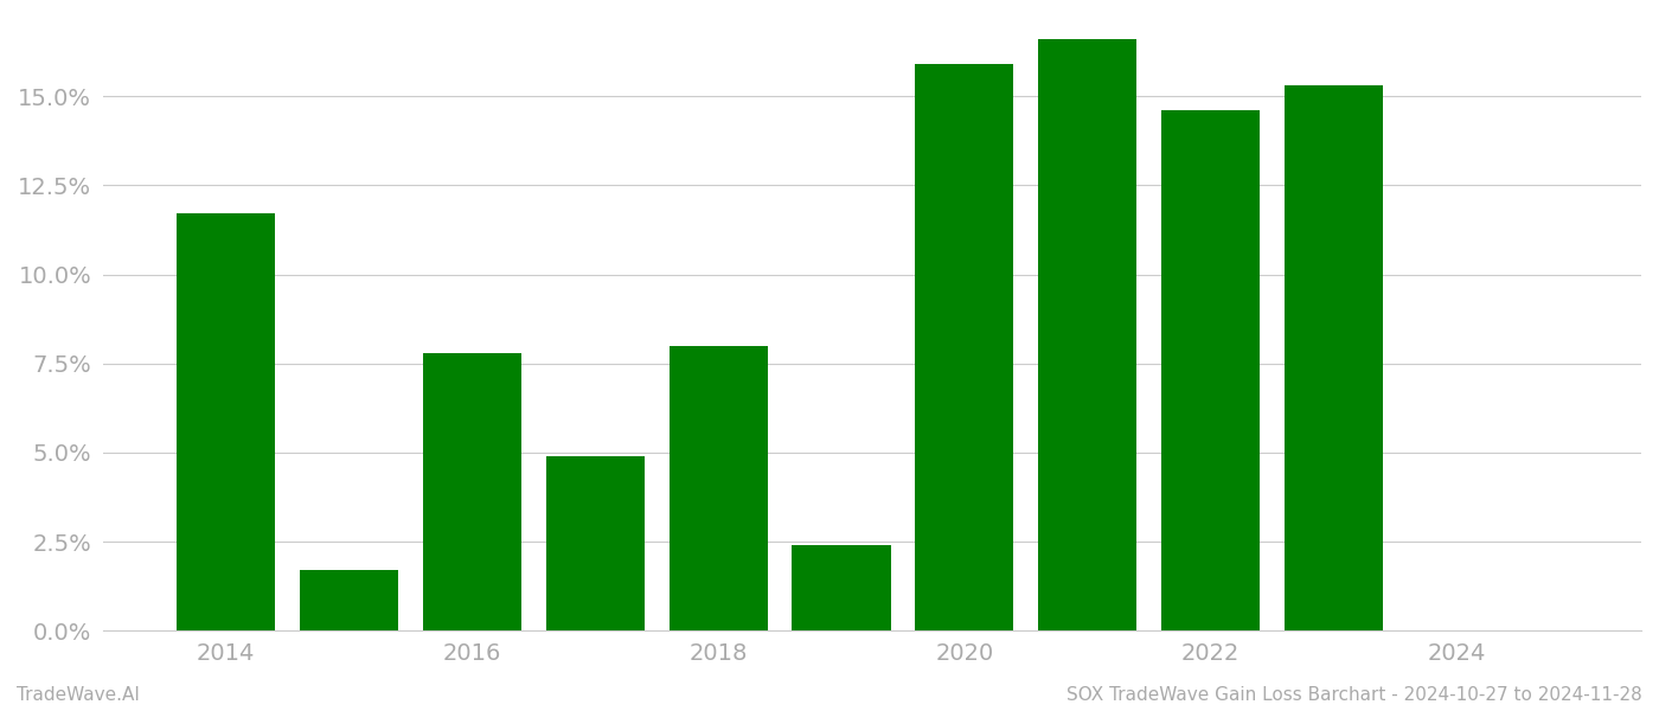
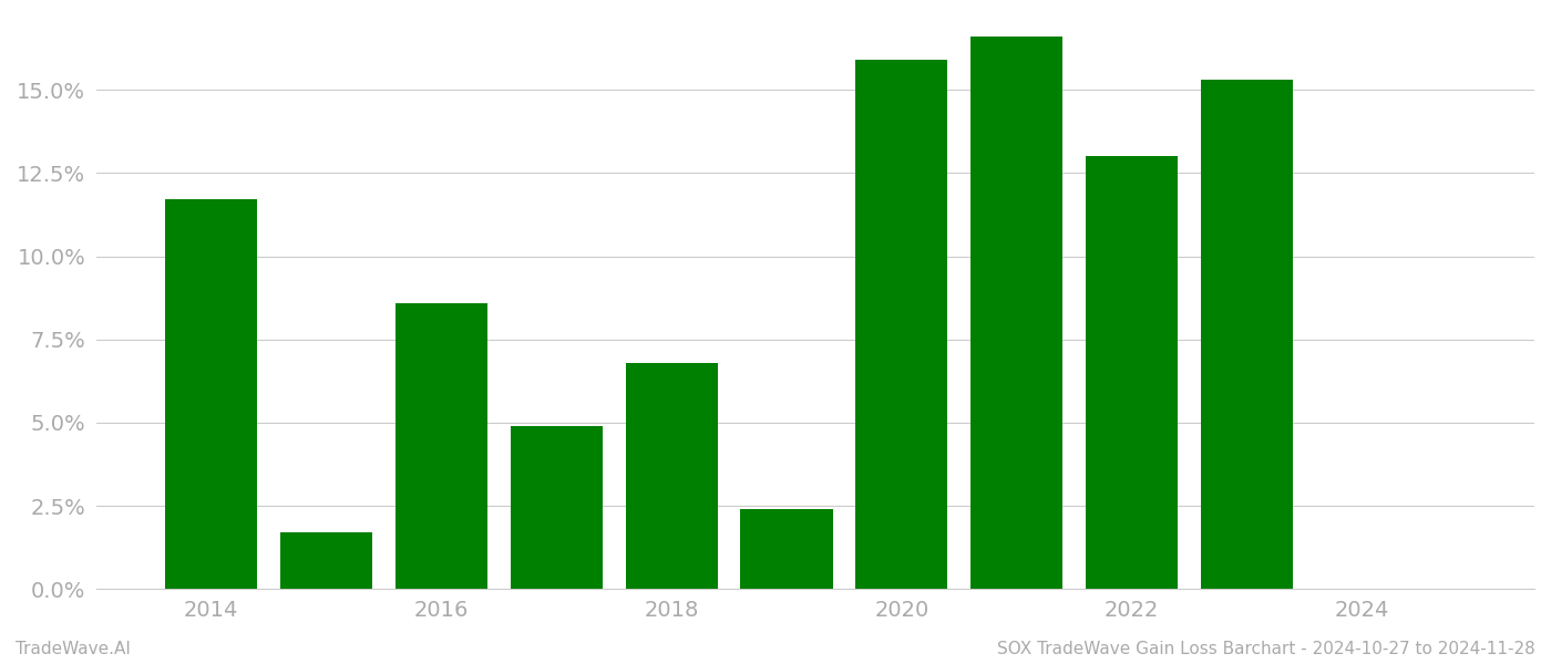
2016: 7.8% -> 8.6%
2018: 8.0% -> 6.8%
2022: 14.6% -> 13.0%
